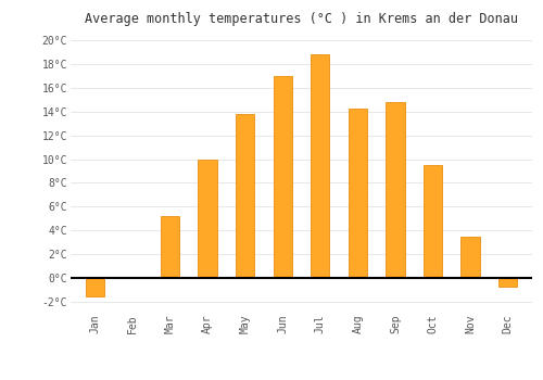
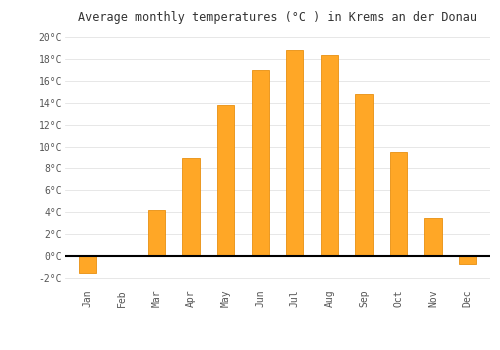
Mar: 5.2°C -> 4.2°C
Apr: 10.0°C -> 9.0°C
Aug: 14.2°C -> 18.3°C
